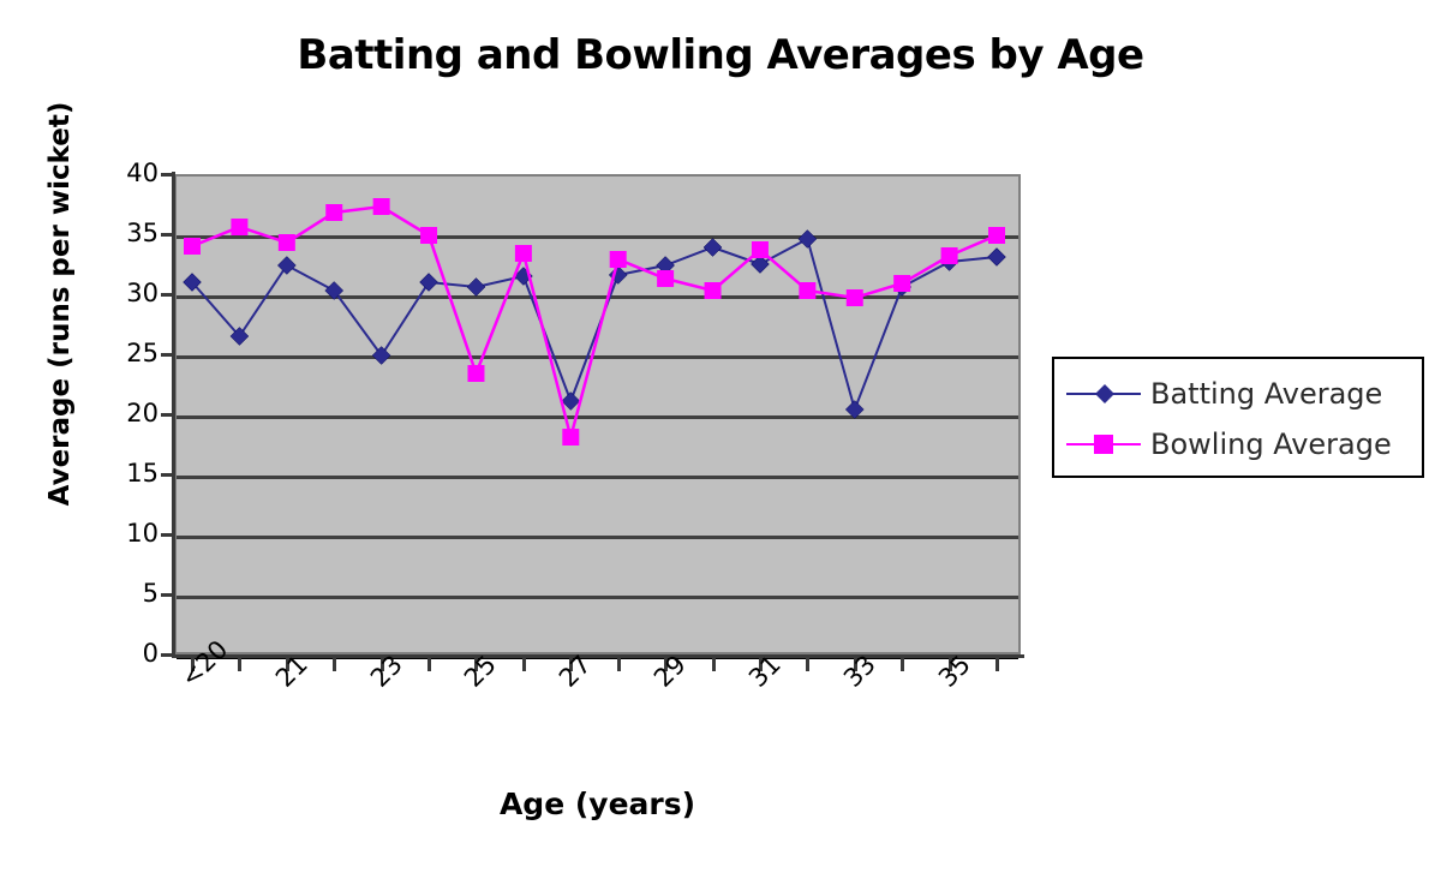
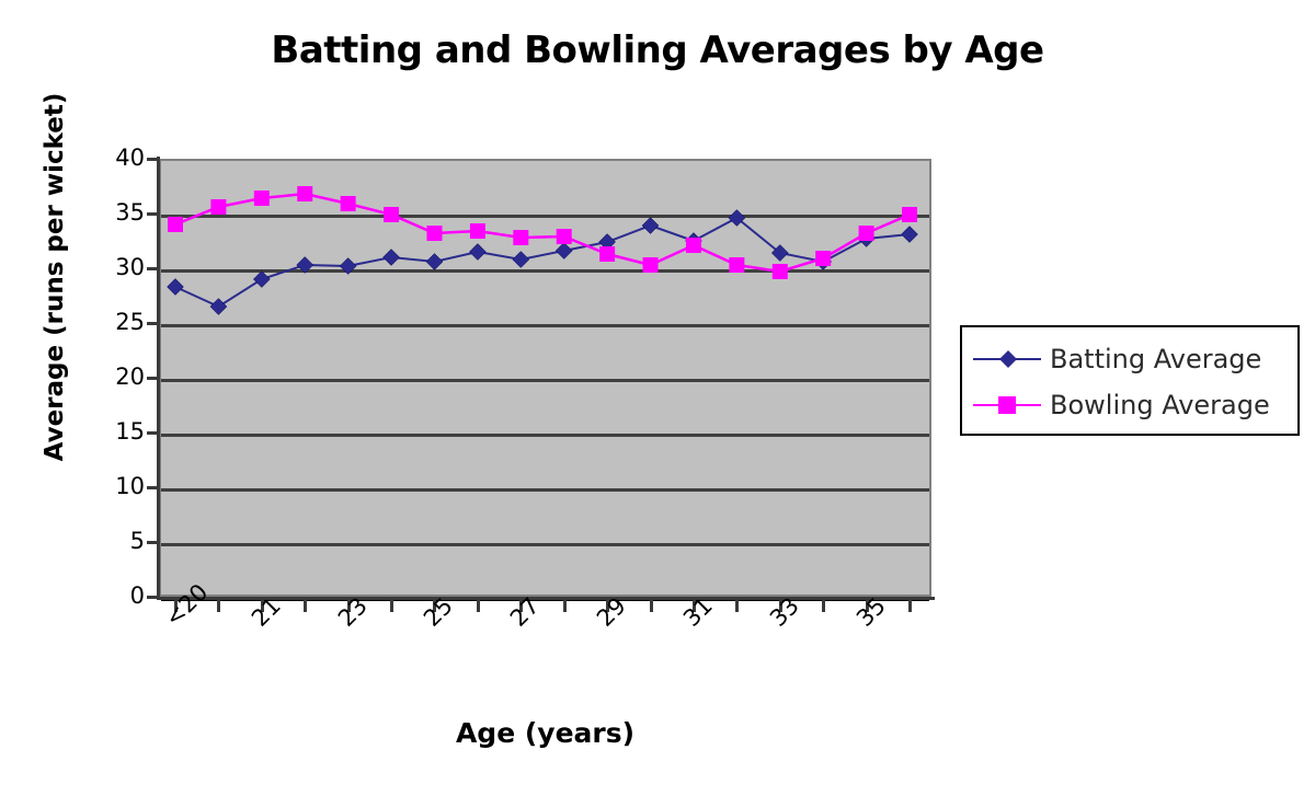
Batting Average/<20: 31.0 -> 28.3
Batting Average/21: 32.4 -> 29.0
Bowling Average/21: 34.3 -> 36.4
Batting Average/23: 24.9 -> 30.2
Bowling Average/23: 37.3 -> 35.9
Bowling Average/25: 23.4 -> 33.2
Batting Average/27: 21.1 -> 30.8
Bowling Average/27: 18.1 -> 32.8
Bowling Average/31: 33.7 -> 32.1
Batting Average/33: 20.4 -> 31.4
